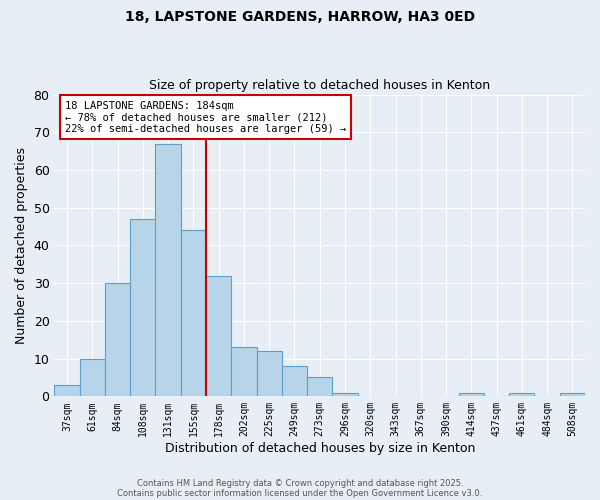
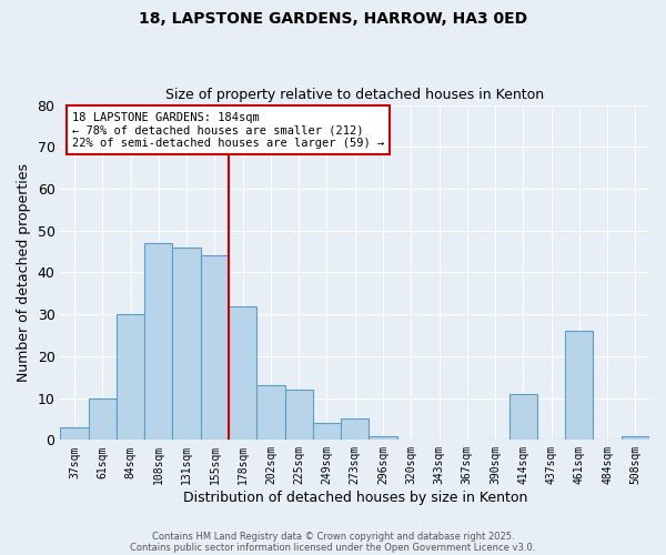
131sqm: 67 -> 46
249sqm: 8 -> 4
414sqm: 1 -> 11
461sqm: 1 -> 26
